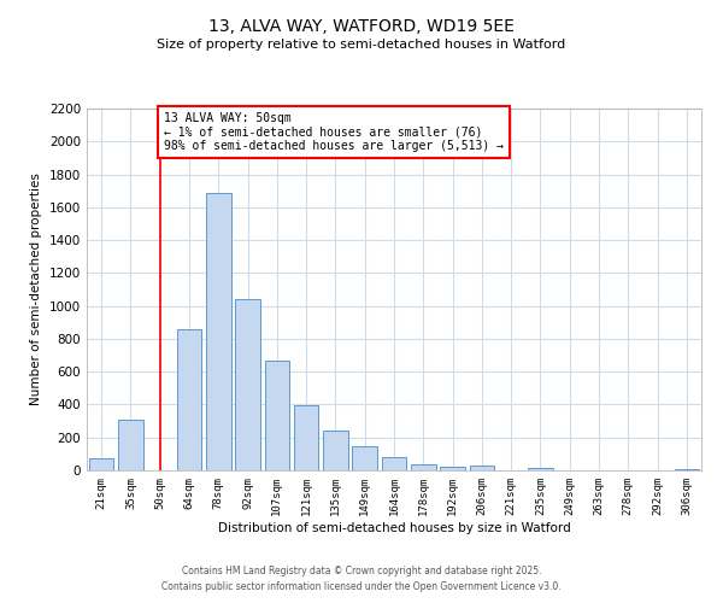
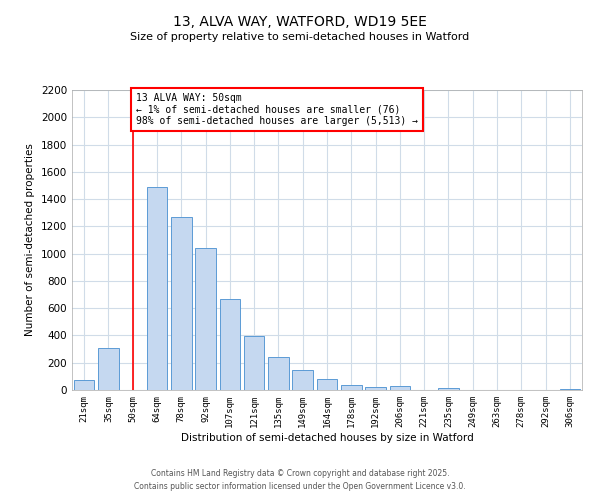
64sqm: 860 -> 1490
78sqm: 1690 -> 1270
